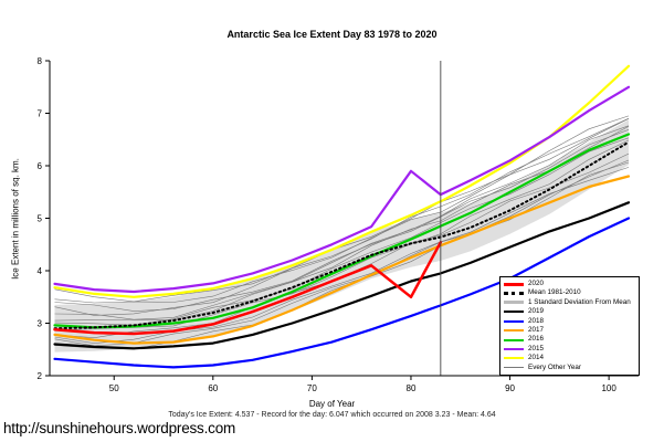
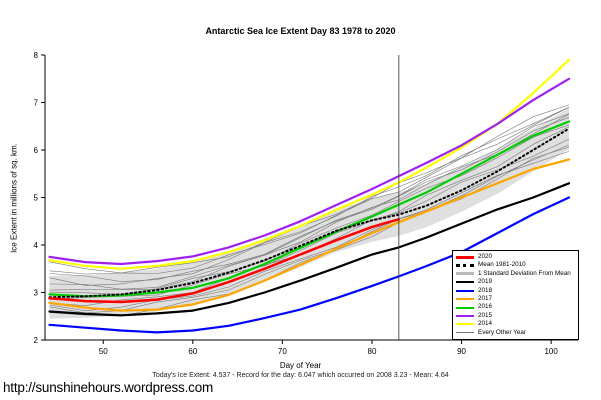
2015/80: 5.9 -> 5.2
2020/80: 3.5 -> 4.4
